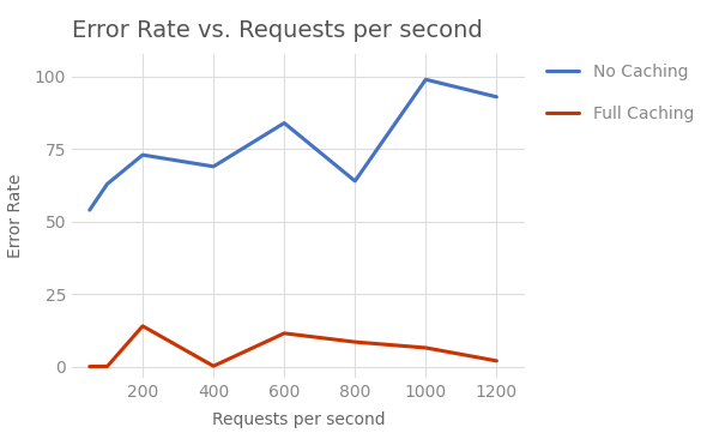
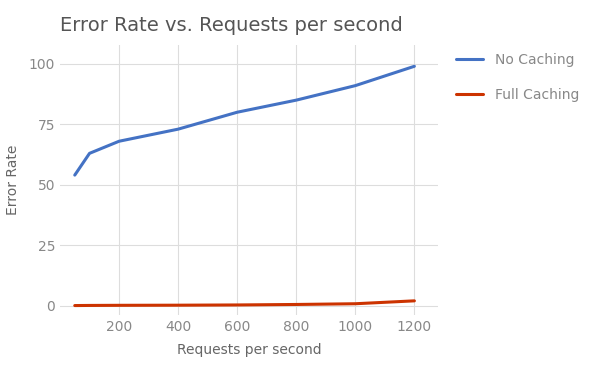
No Caching/200: 73 -> 68
Full Caching/200: 14.0 -> 0.1
No Caching/400: 69 -> 73
No Caching/600: 84 -> 80
Full Caching/600: 11.5 -> 0.3
No Caching/800: 64 -> 85
Full Caching/800: 8.5 -> 0.5
No Caching/1000: 99 -> 91
Full Caching/1000: 6.5 -> 0.8
No Caching/1200: 93 -> 99
